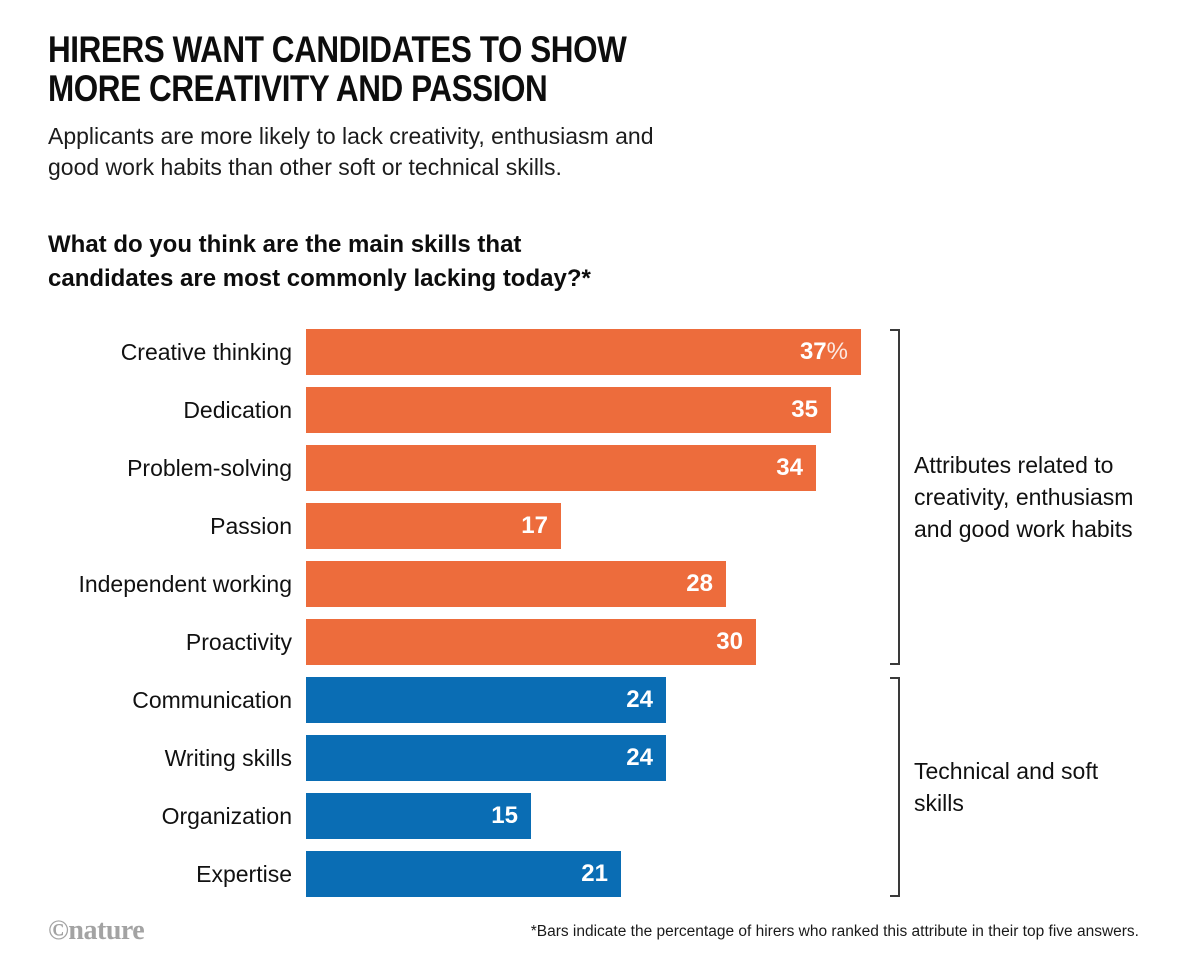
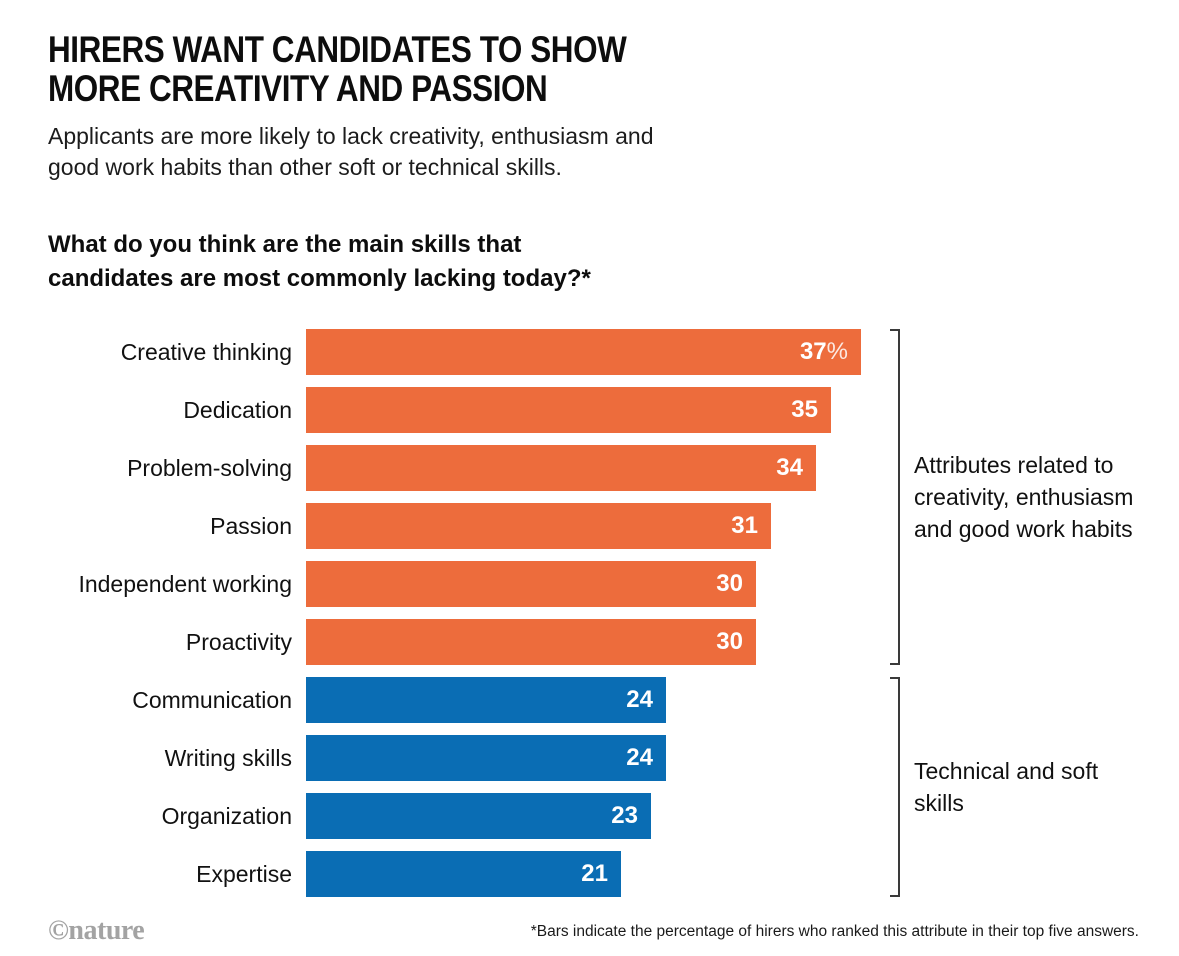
Passion: 17 -> 31
Independent working: 28 -> 30
Organization: 15 -> 23
